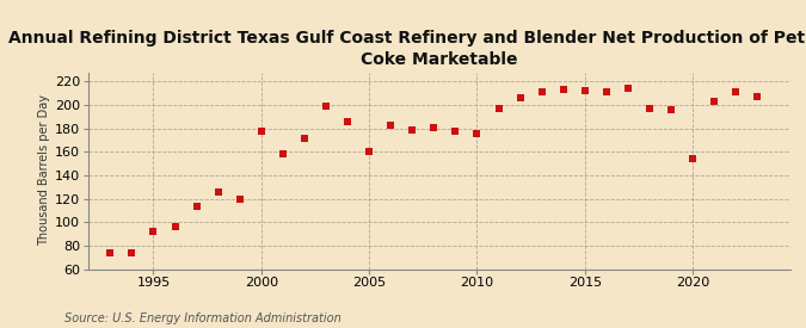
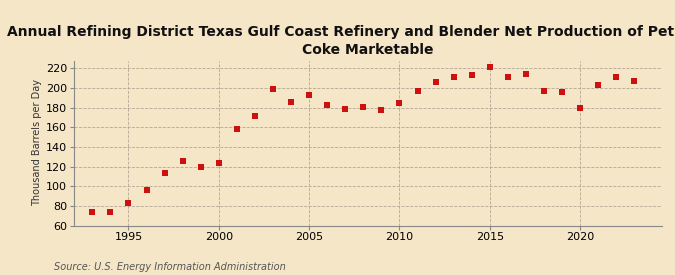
1995: 92 -> 83
2000: 178 -> 124
2005: 160 -> 193
2010: 176 -> 185
2015: 212 -> 221
2020: 154 -> 180
